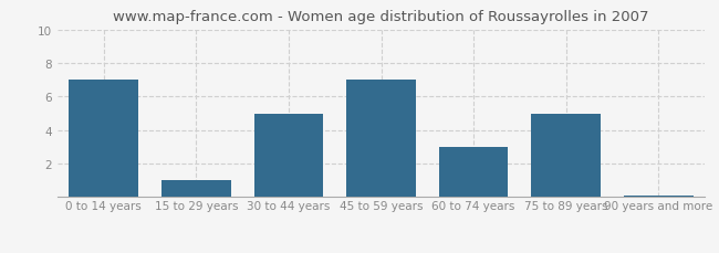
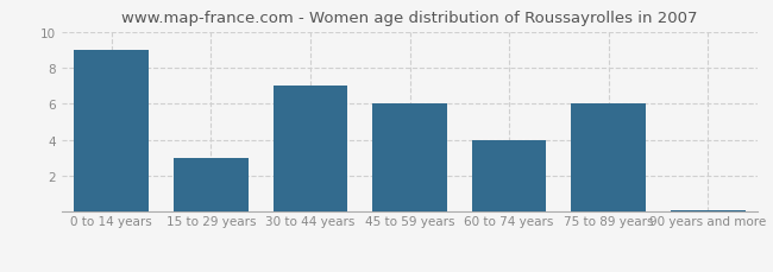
0 to 14 years: 7.0 -> 9.0
15 to 29 years: 1.0 -> 3.0
30 to 44 years: 5.0 -> 7.0
45 to 59 years: 7.0 -> 6.0
60 to 74 years: 3.0 -> 4.0
75 to 89 years: 5.0 -> 6.0
